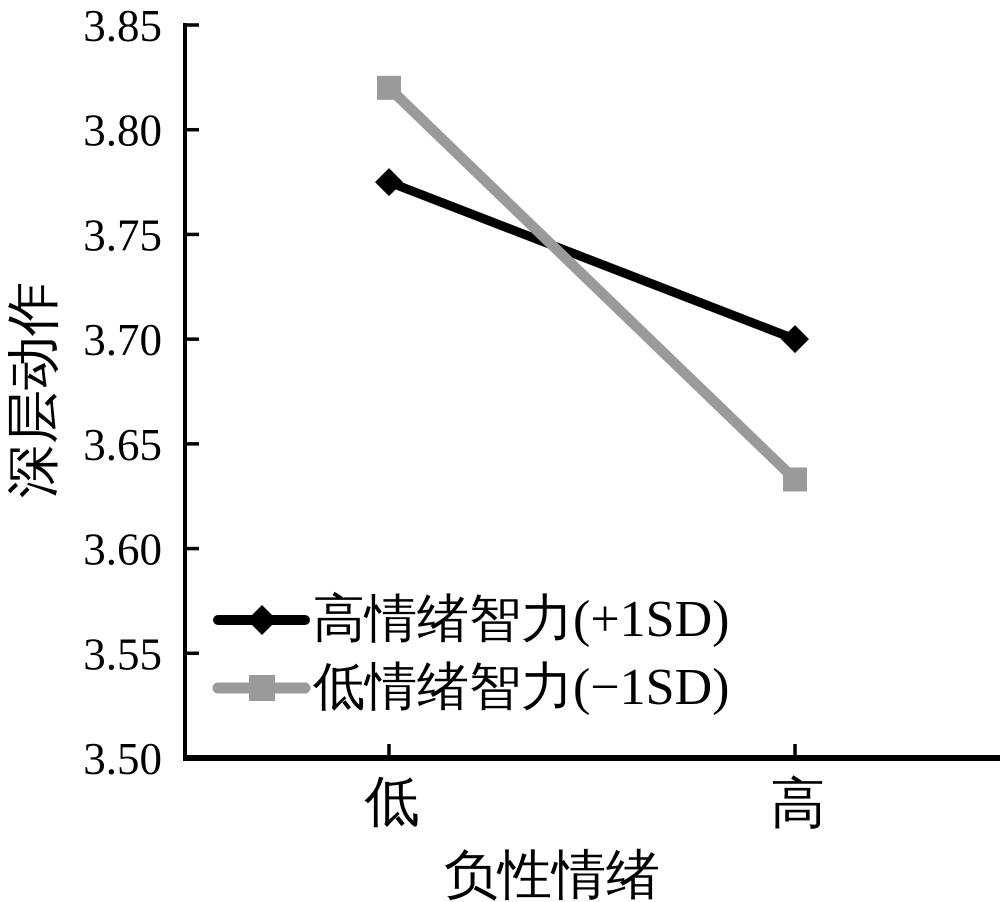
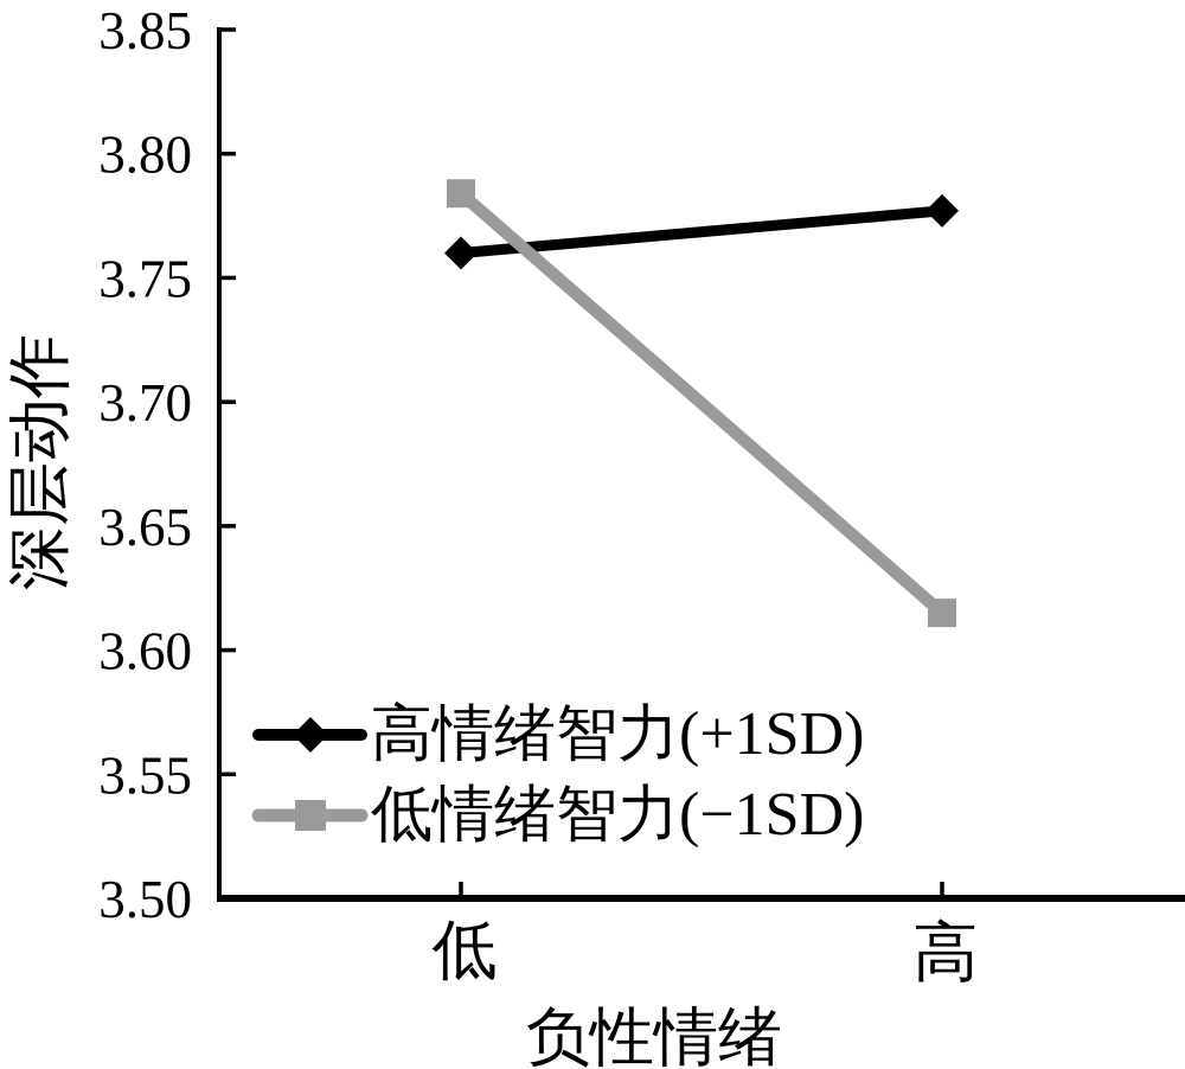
高情绪智力(+1SD)/低: 3.775 -> 3.760
低情绪智力(−1SD)/低: 3.820 -> 3.784
高情绪智力(+1SD)/高: 3.700 -> 3.777
低情绪智力(−1SD)/高: 3.633 -> 3.615
